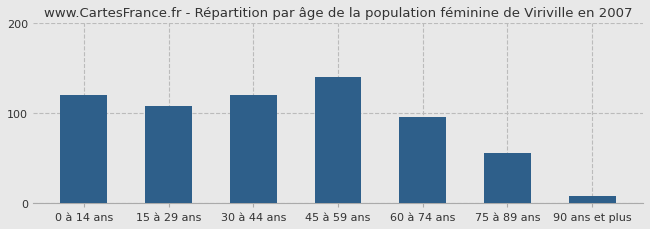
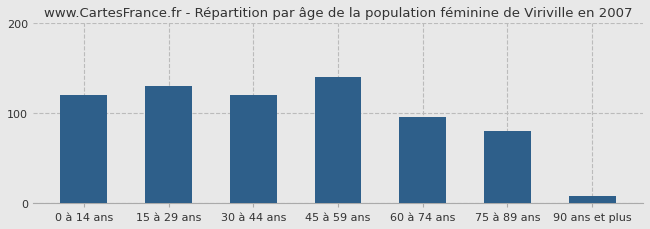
15 à 29 ans: 108 -> 130
75 à 89 ans: 55 -> 80
